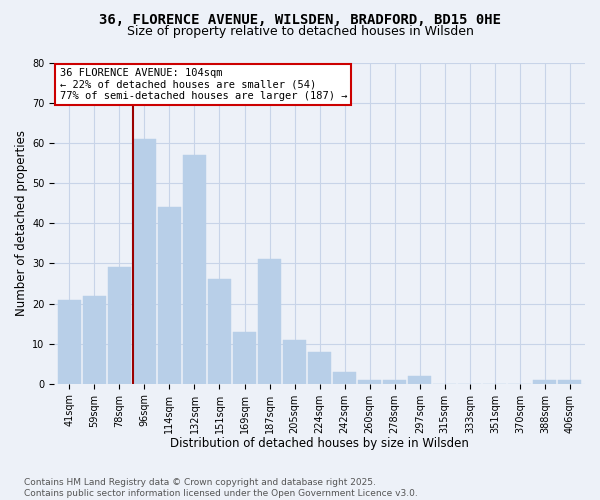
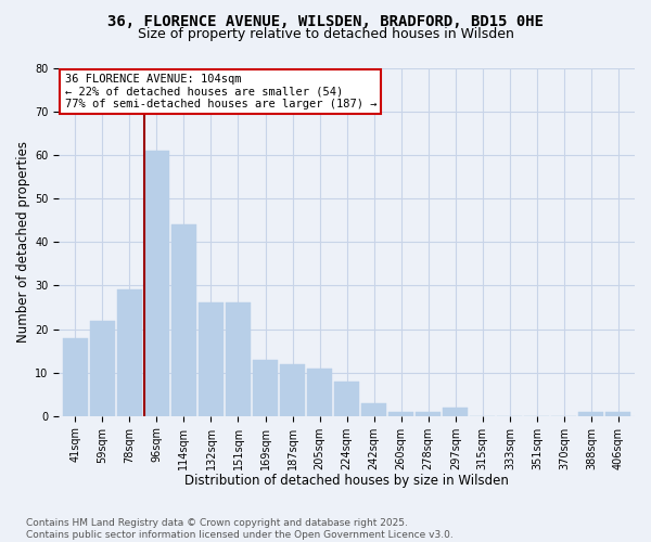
41sqm: 21 -> 18
132sqm: 57 -> 26
187sqm: 31 -> 12
